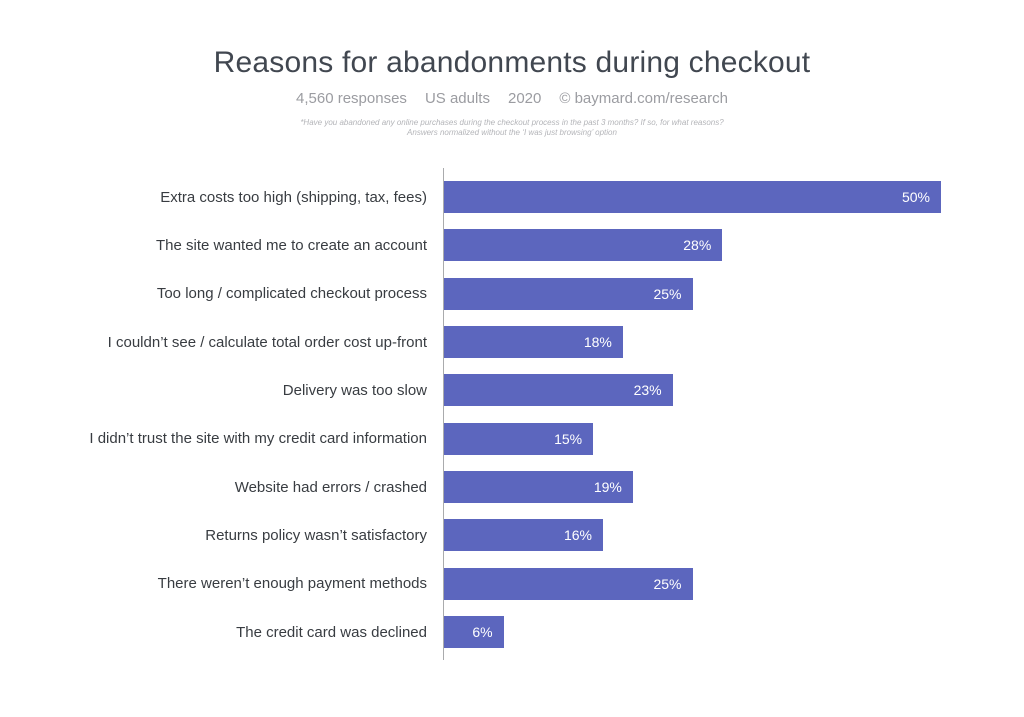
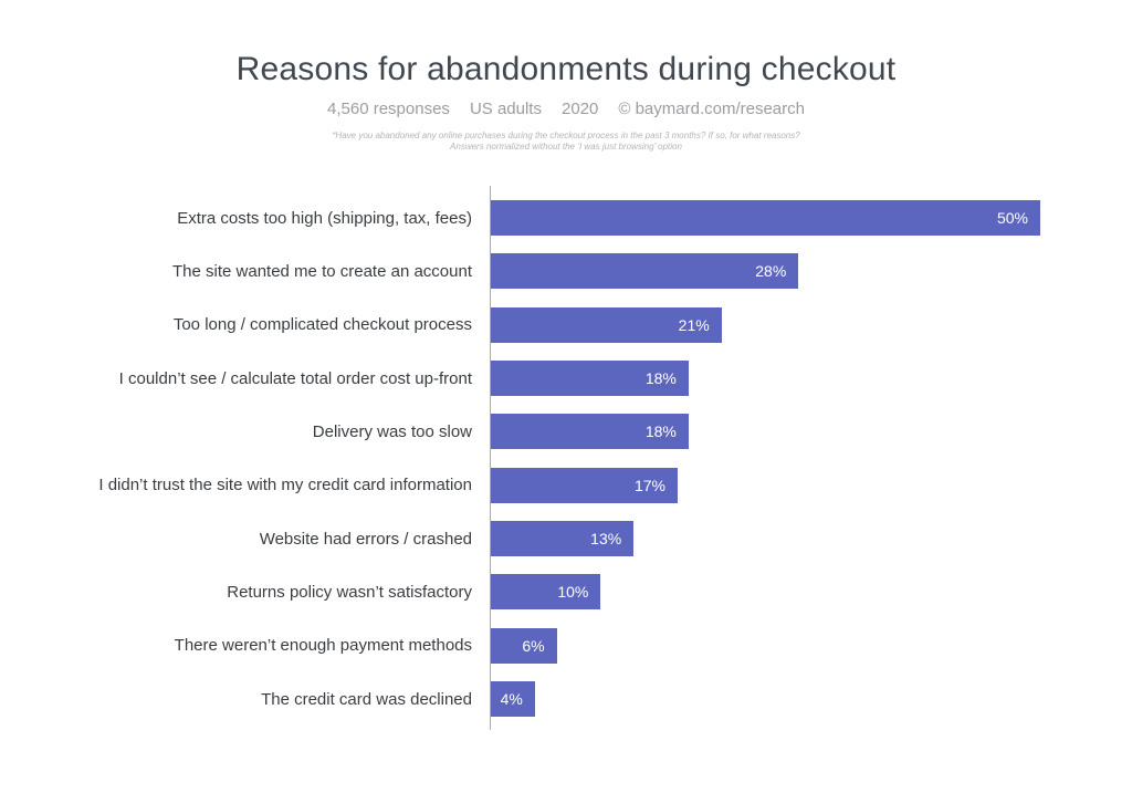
Too long / complicated checkout process: 25% -> 21%
Delivery was too slow: 23% -> 18%
I didn’t trust the site with my credit card information: 15% -> 17%
Website had errors / crashed: 19% -> 13%
Returns policy wasn’t satisfactory: 16% -> 10%
There weren’t enough payment methods: 25% -> 6%
The credit card was declined: 6% -> 4%
